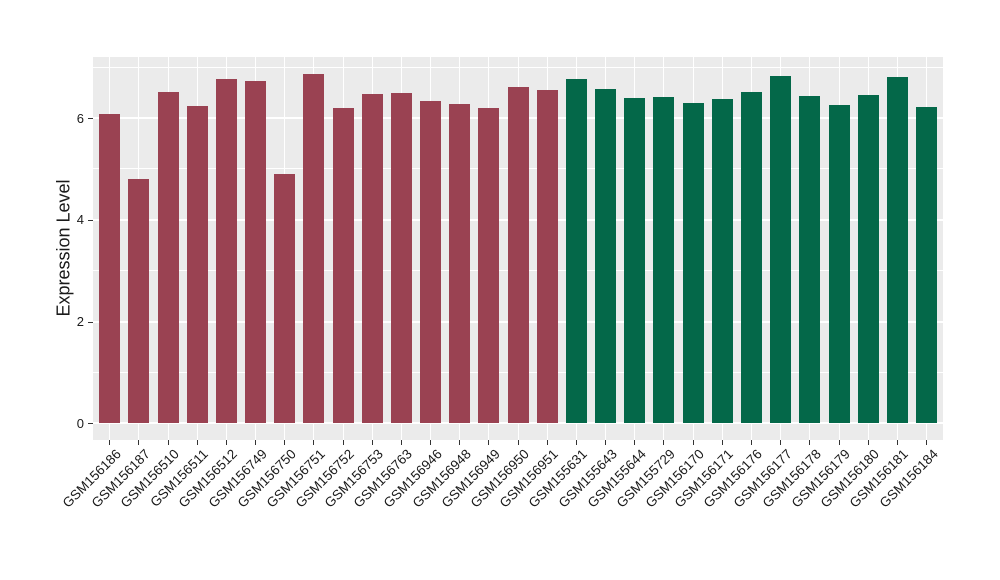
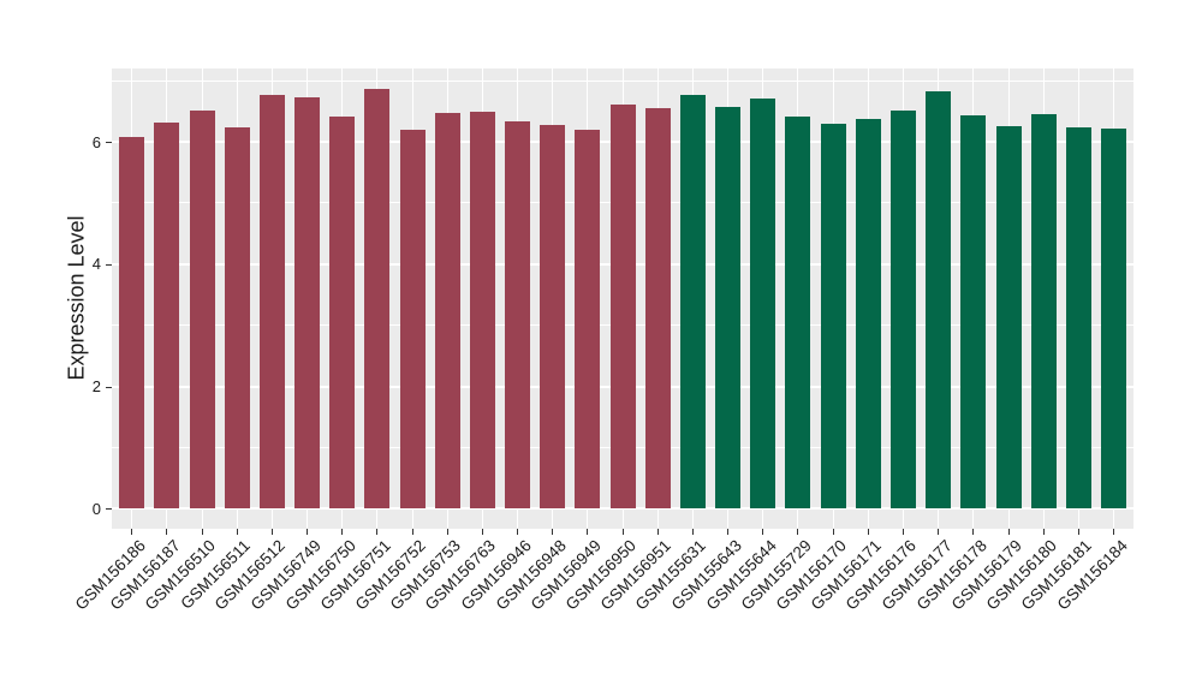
GSM156187: 4.8 -> 6.3
GSM156750: 4.9 -> 6.4
GSM155644: 6.4 -> 6.7
GSM156181: 6.8 -> 6.2
